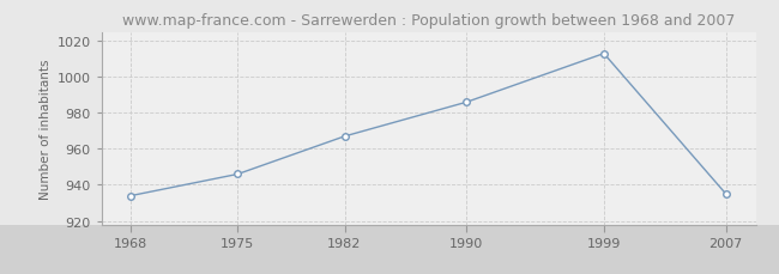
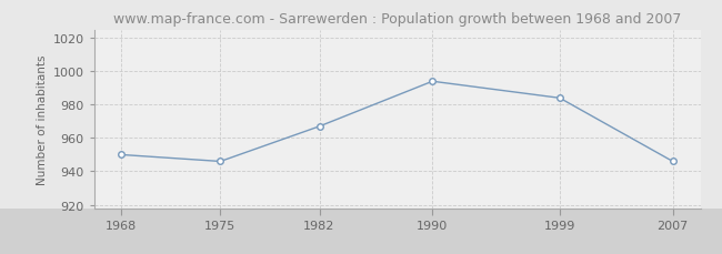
1968: 934 -> 950
1990: 986 -> 994
1999: 1013 -> 984
2007: 935 -> 946
